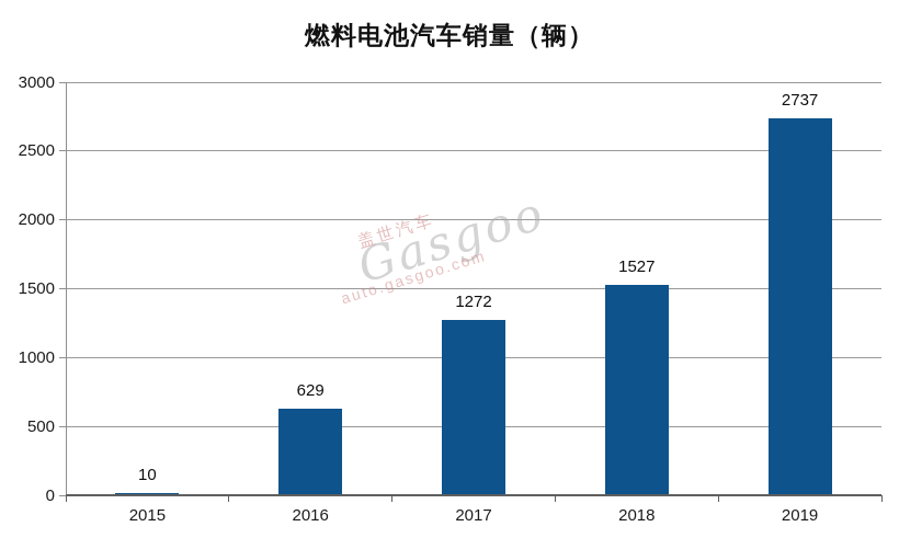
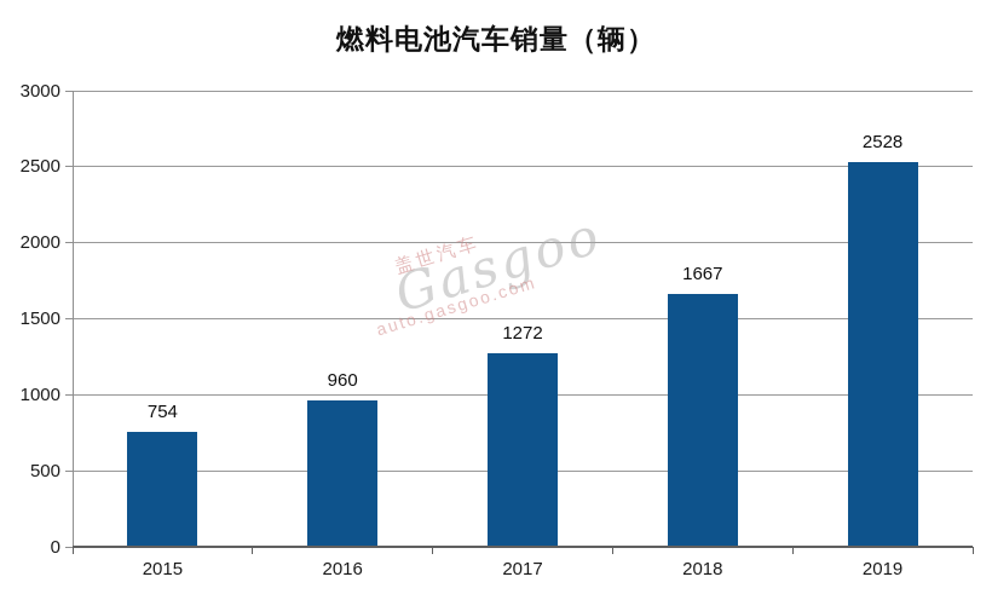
2015: 10 -> 754
2016: 629 -> 960
2018: 1527 -> 1667
2019: 2737 -> 2528
